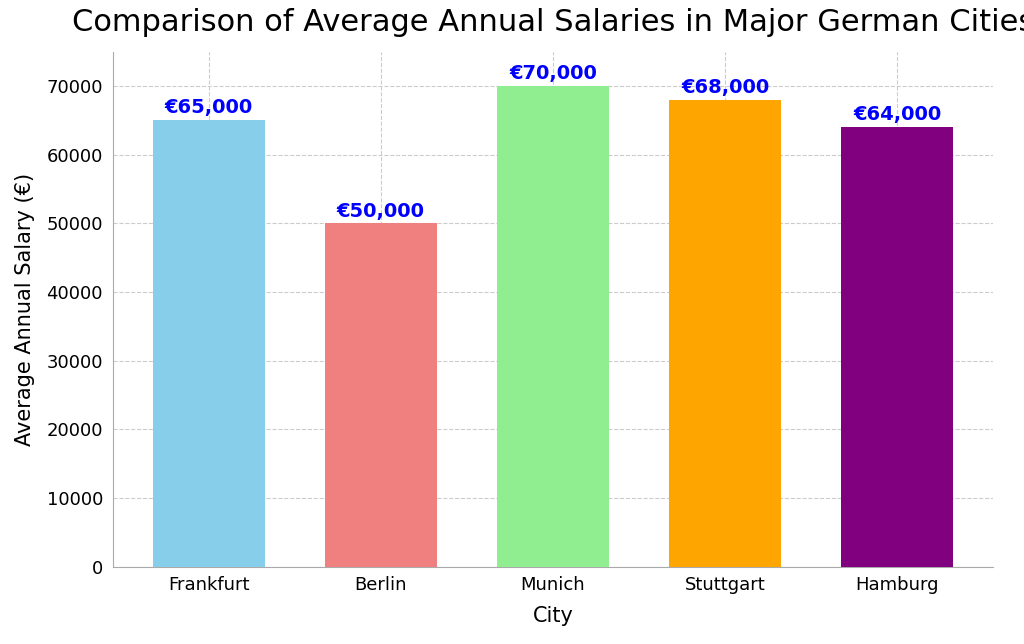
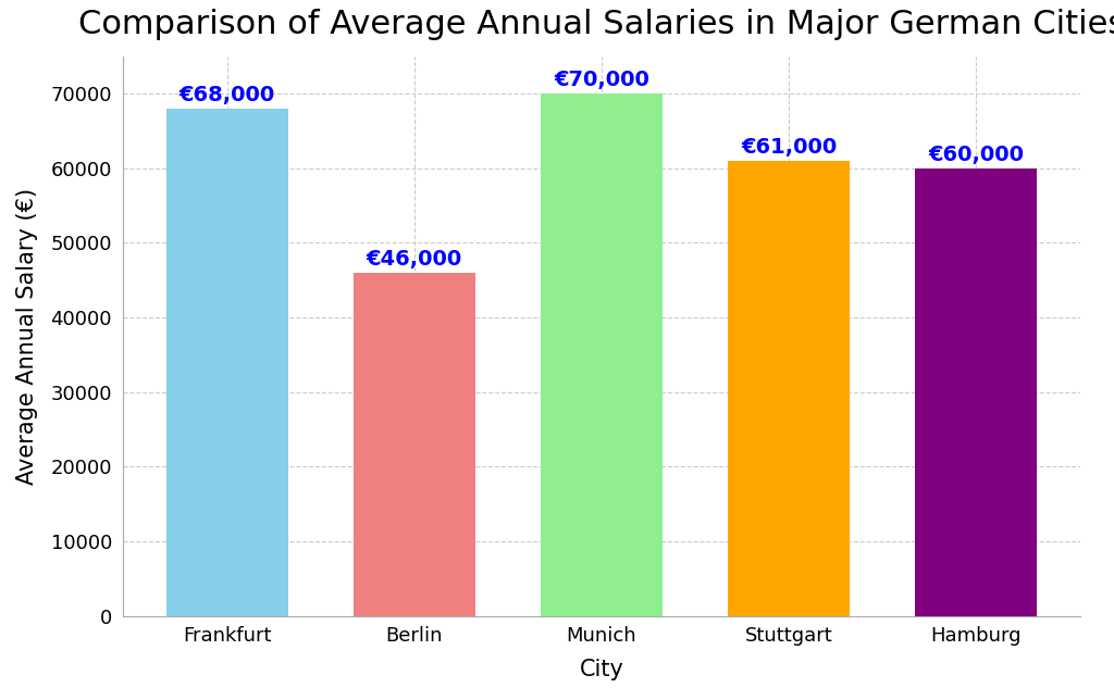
Frankfurt: €65,000 -> €68,000
Berlin: €50,000 -> €46,000
Stuttgart: €68,000 -> €61,000
Hamburg: €64,000 -> €60,000
